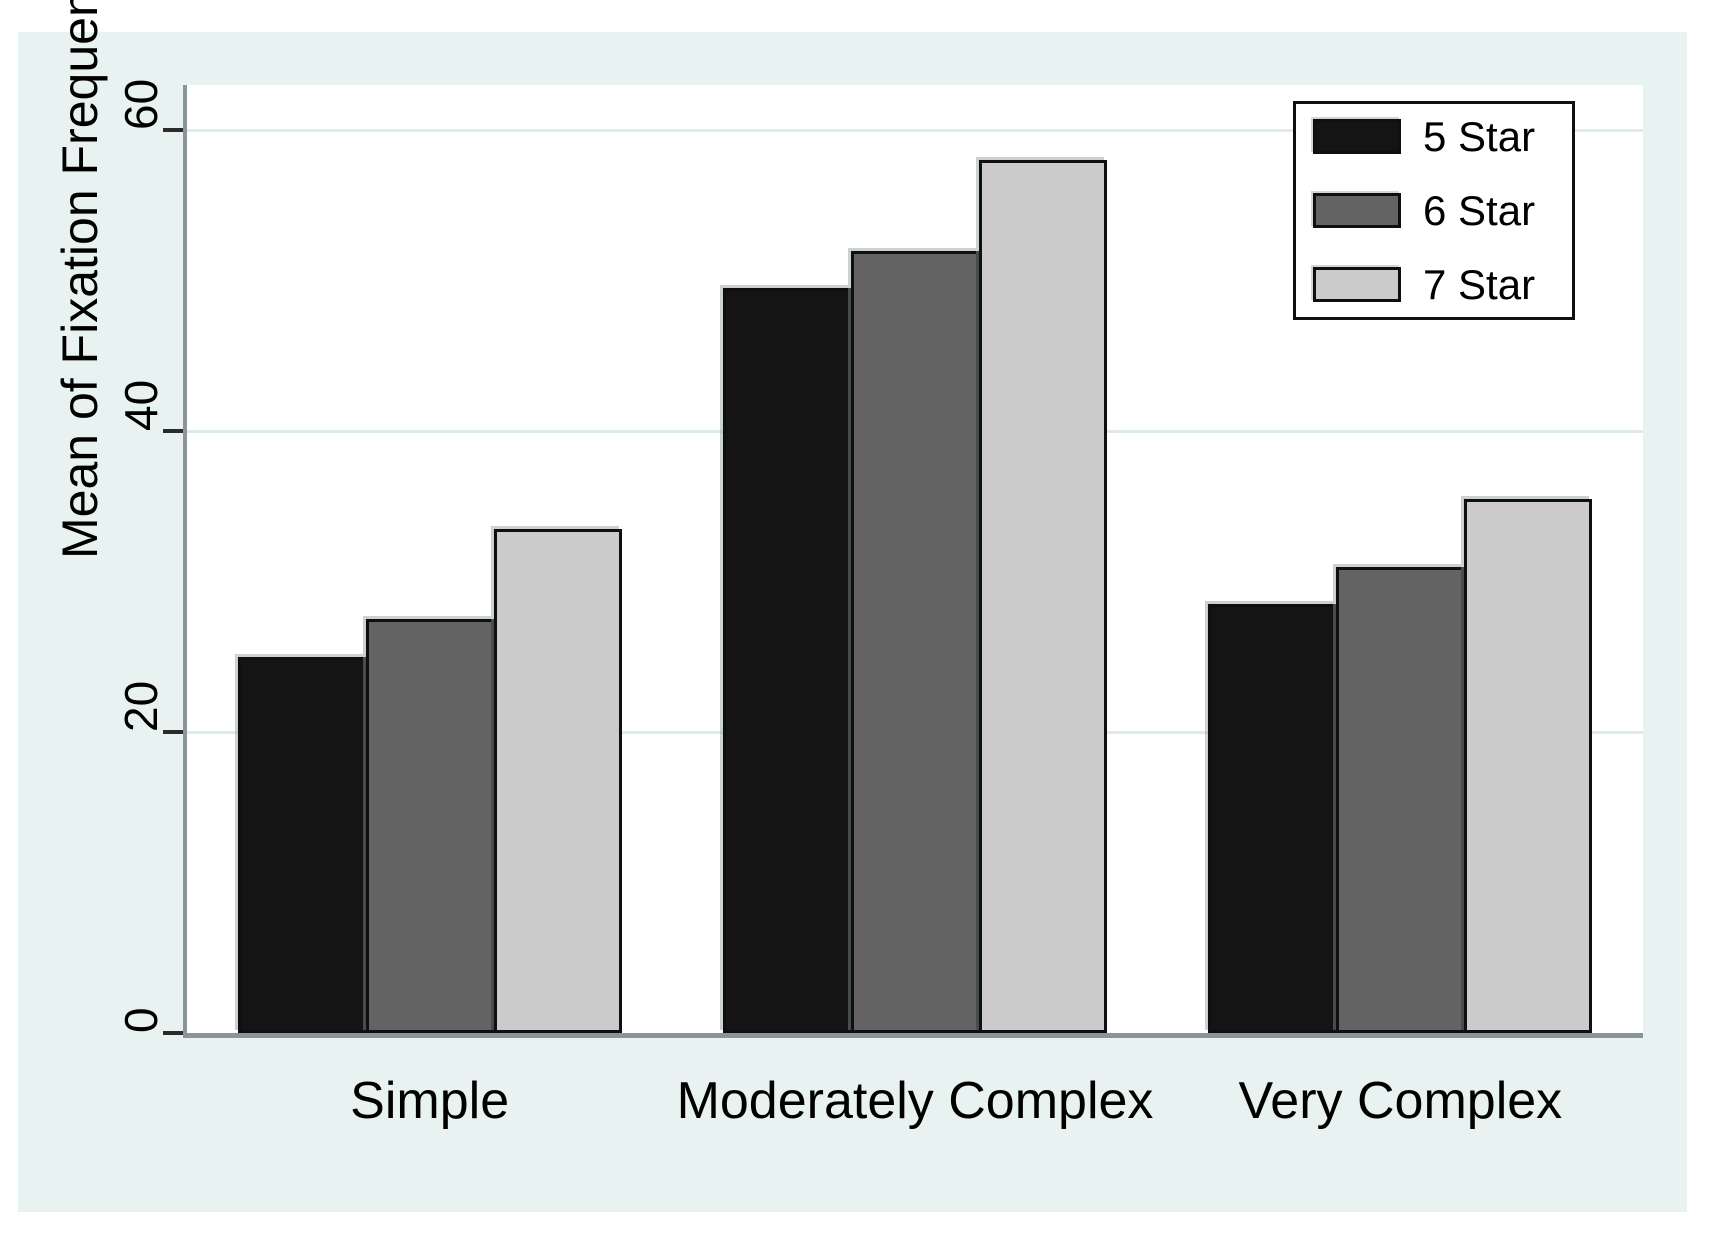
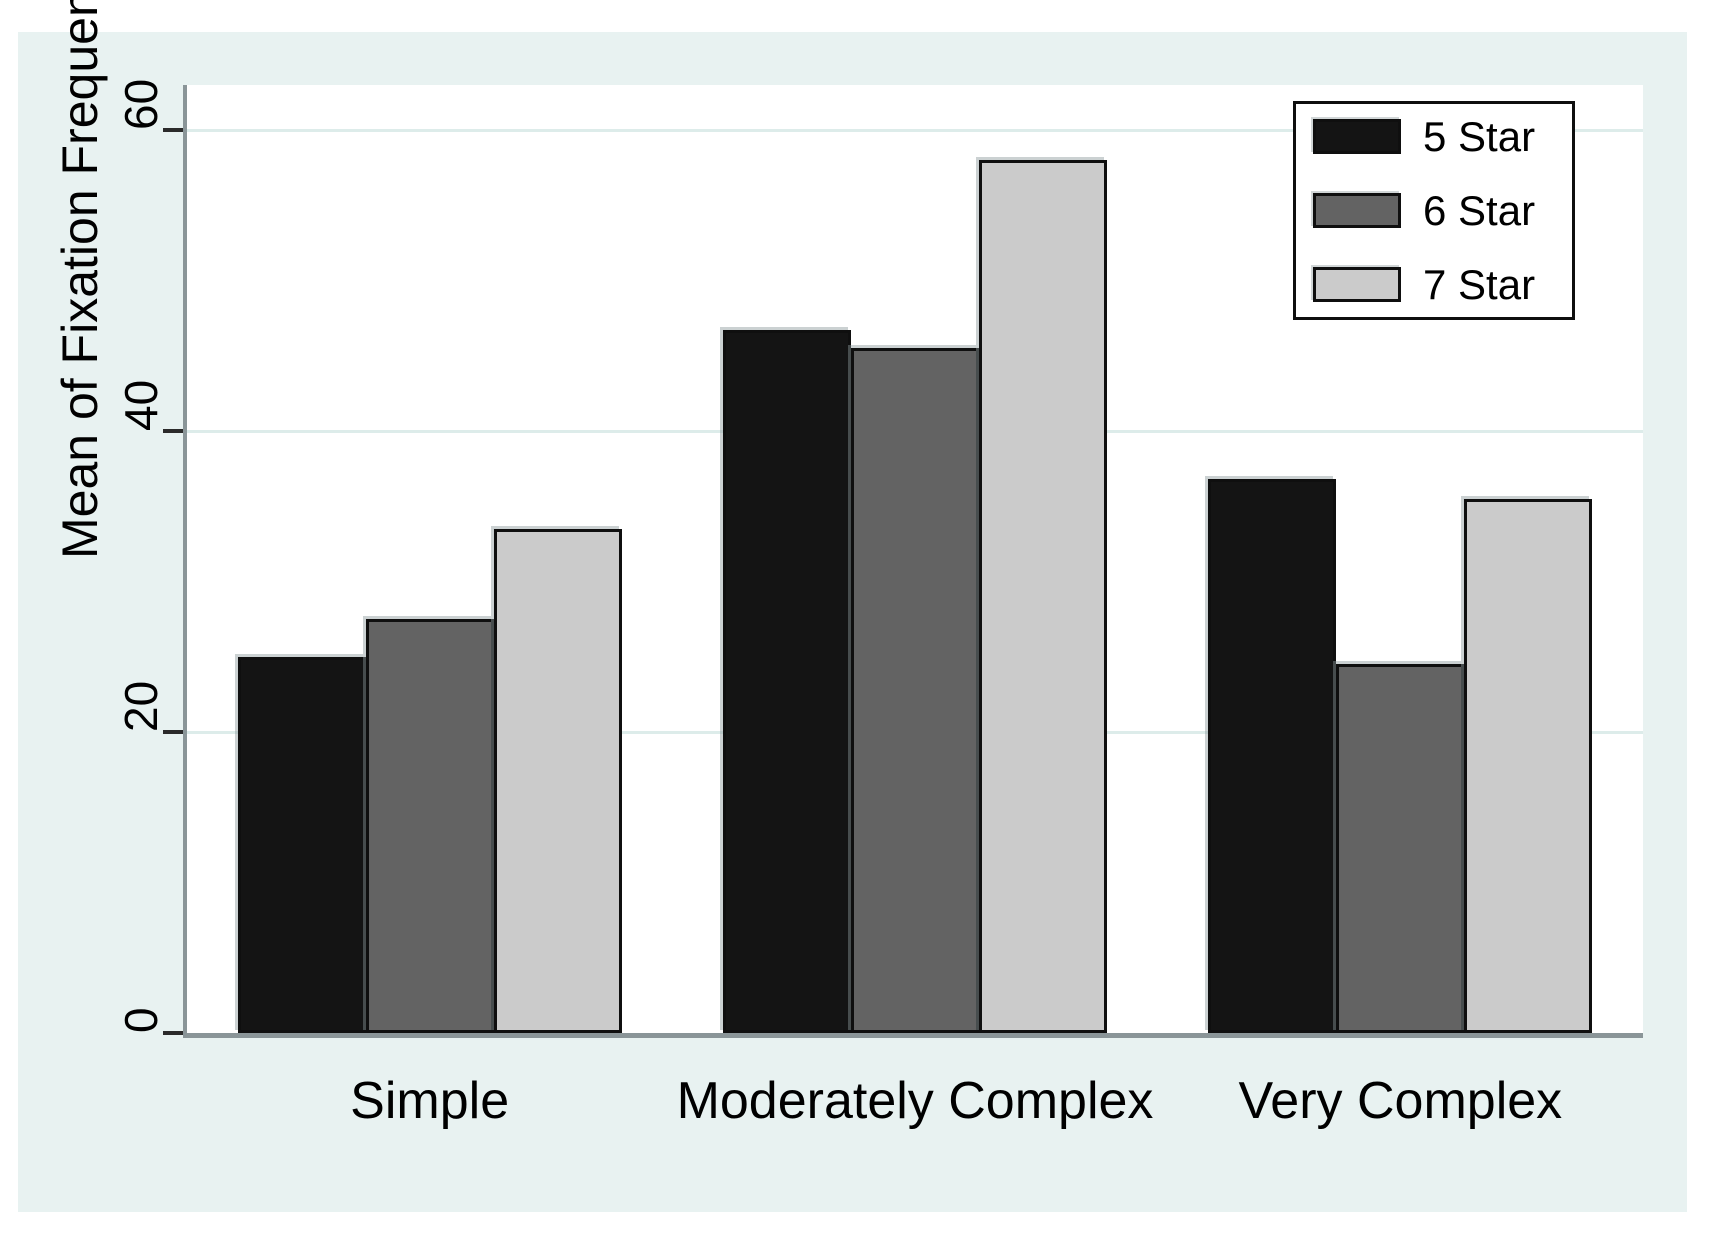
5 Star/Moderately Complex: 49.5 -> 46.7
6 Star/Moderately Complex: 52.0 -> 45.5
5 Star/Very Complex: 28.5 -> 36.8
6 Star/Very Complex: 31.0 -> 24.5
